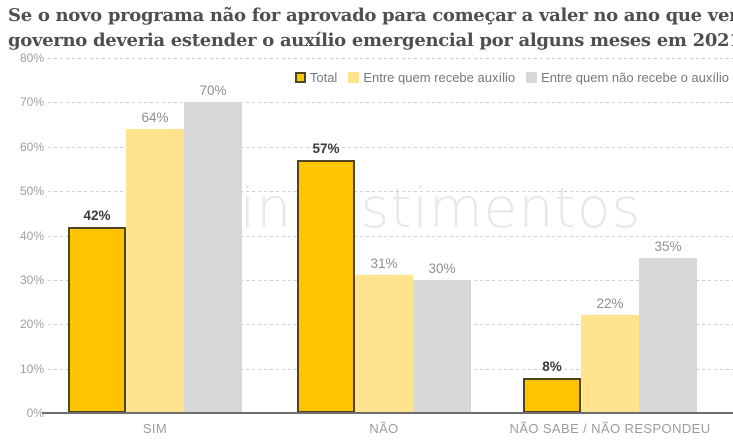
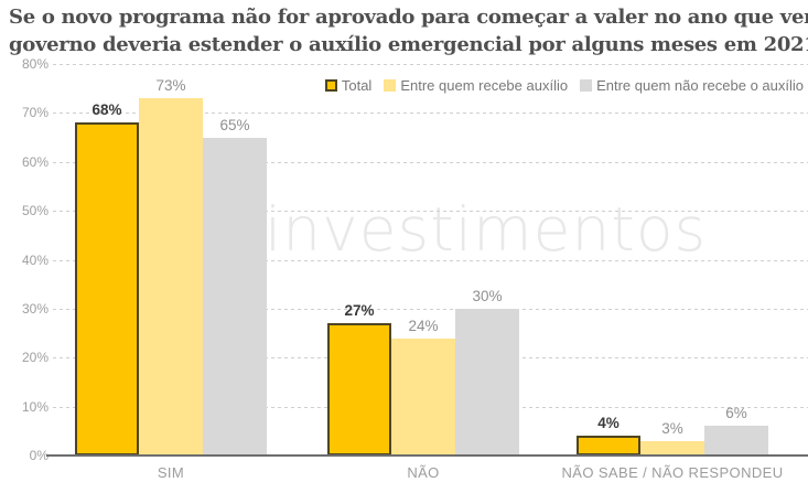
Total/SIM: 42% -> 68%
Entre quem recebe auxílio/SIM: 64% -> 73%
Entre quem não recebe o auxílio/SIM: 70% -> 65%
Total/NÃO: 57% -> 27%
Entre quem recebe auxílio/NÃO: 31% -> 24%
Total/NÃO SABE / NÃO RESPONDEU: 8% -> 4%
Entre quem recebe auxílio/NÃO SABE / NÃO RESPONDEU: 22% -> 3%
Entre quem não recebe o auxílio/NÃO SABE / NÃO RESPONDEU: 35% -> 6%
